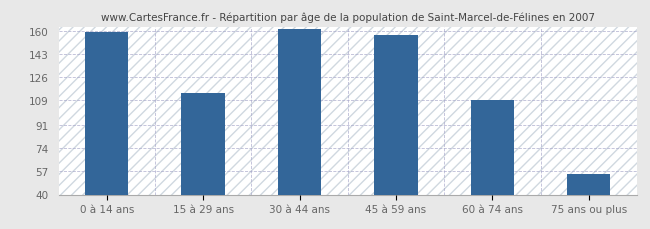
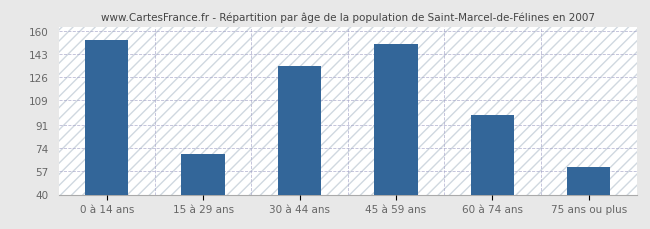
0 à 14 ans: 159 -> 153
15 à 29 ans: 114 -> 70
30 à 44 ans: 161 -> 134
45 à 59 ans: 157 -> 150
60 à 74 ans: 109 -> 98
75 ans ou plus: 55 -> 60
